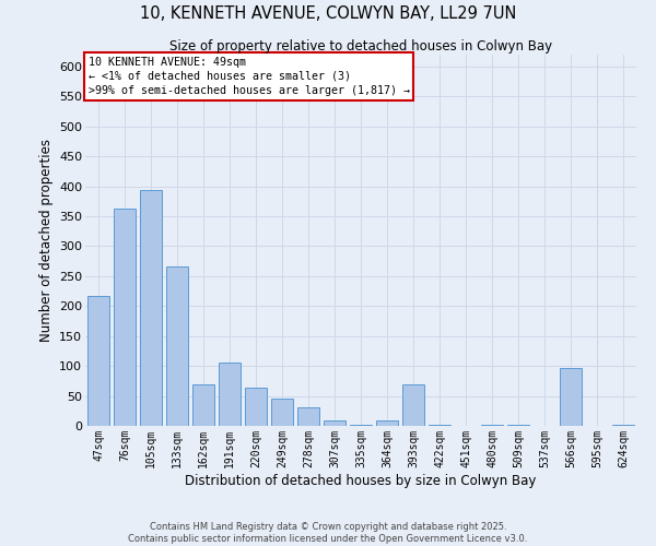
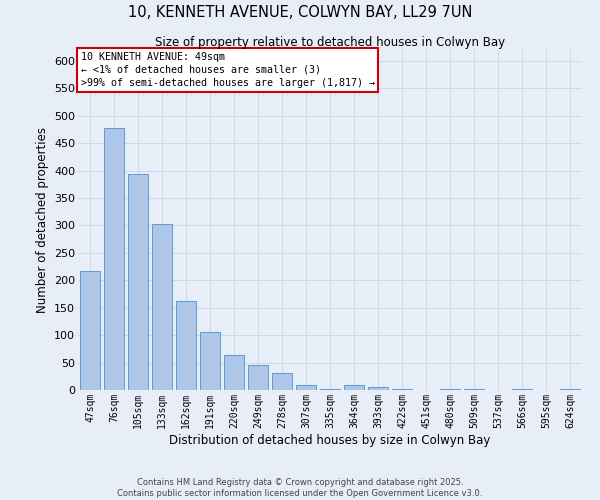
76sqm: 362 -> 478
133sqm: 266 -> 303
162sqm: 70 -> 163
393sqm: 70 -> 5
566sqm: 96 -> 2
